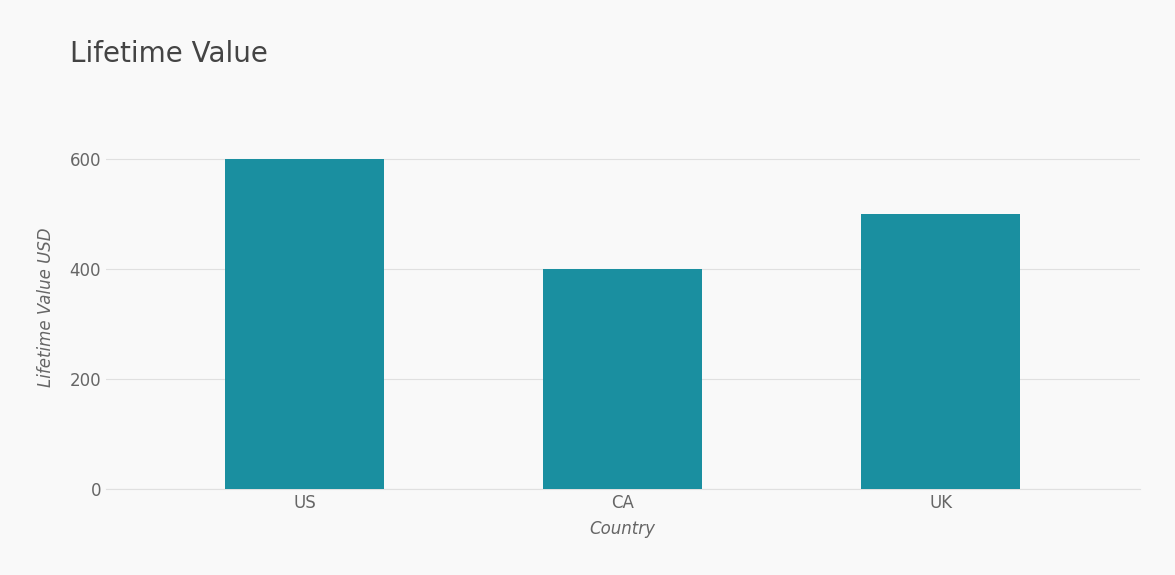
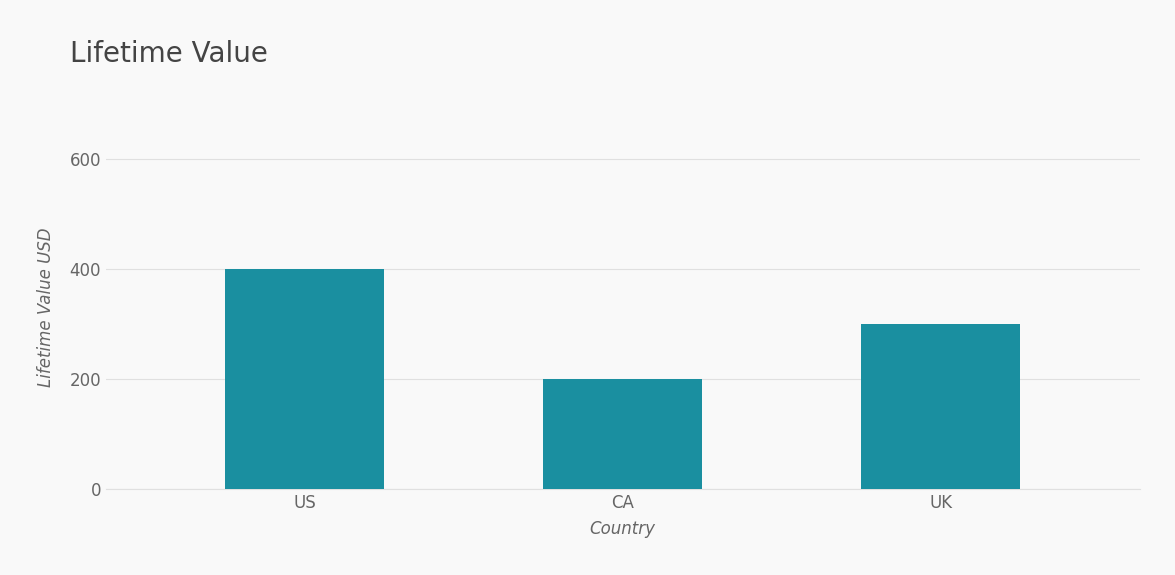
US: 600 -> 400
CA: 400 -> 200
UK: 500 -> 300
